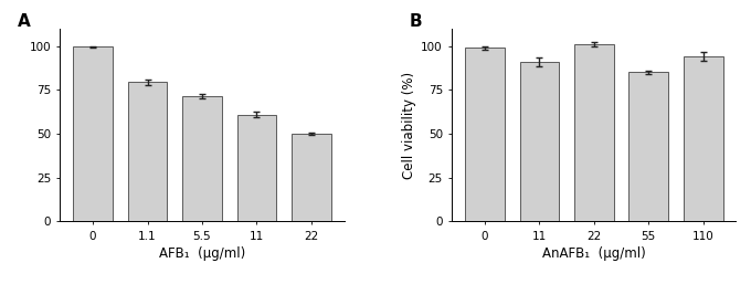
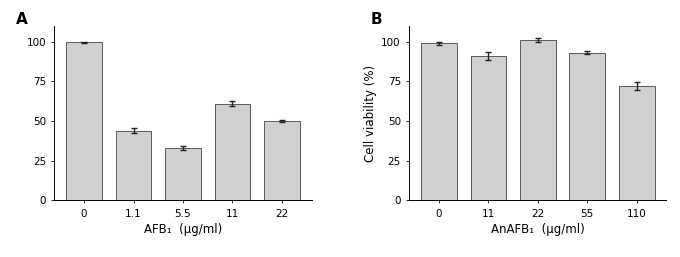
1.1: 80 -> 44
5.5: 72 -> 33
55: 85 -> 93
110: 94 -> 72
